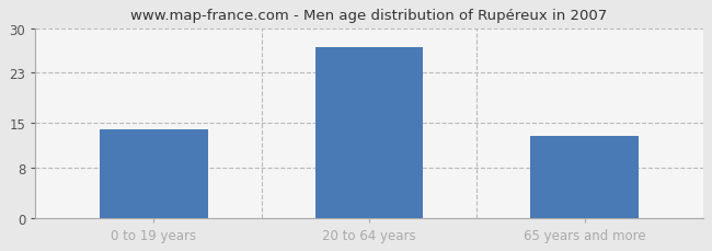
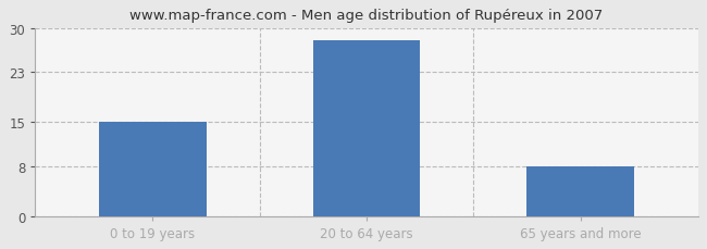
0 to 19 years: 14 -> 15
20 to 64 years: 27 -> 28
65 years and more: 13 -> 8
